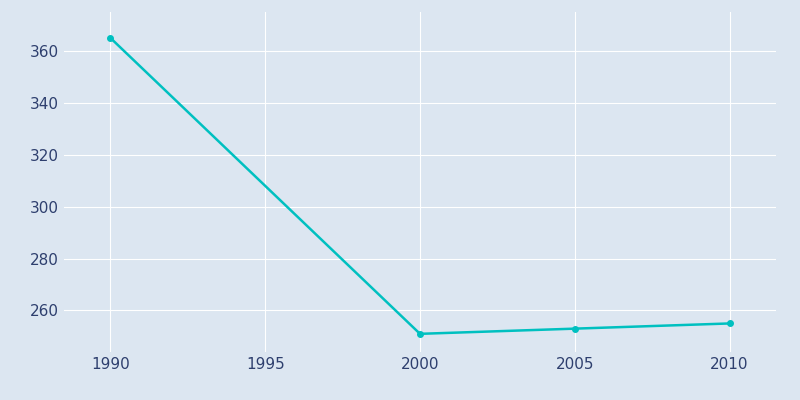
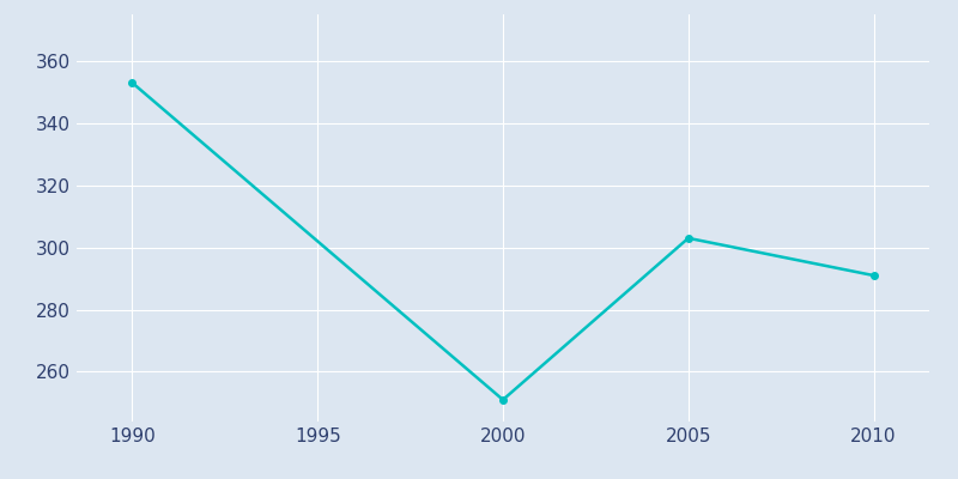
1990: 365 -> 353
2005: 253 -> 303
2010: 255 -> 291
